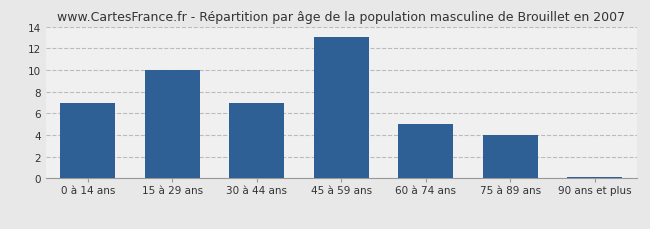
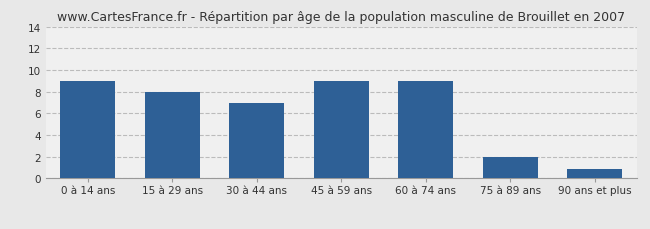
0 à 14 ans: 7.0 -> 9.0
15 à 29 ans: 10.0 -> 8.0
45 à 59 ans: 13.0 -> 9.0
60 à 74 ans: 5.0 -> 9.0
75 à 89 ans: 4.0 -> 2.0
90 ans et plus: 0.1 -> 0.9
